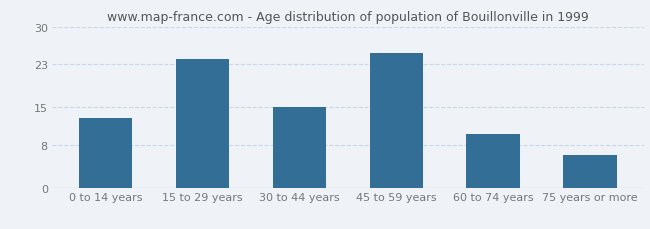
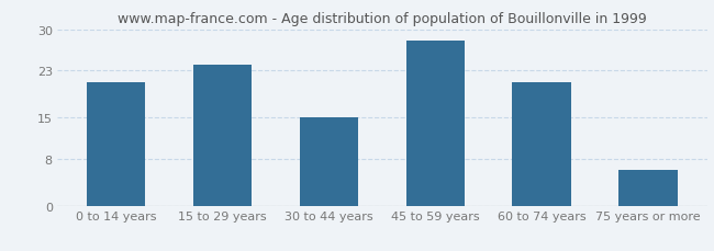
0 to 14 years: 13 -> 21
45 to 59 years: 25 -> 28
60 to 74 years: 10 -> 21
